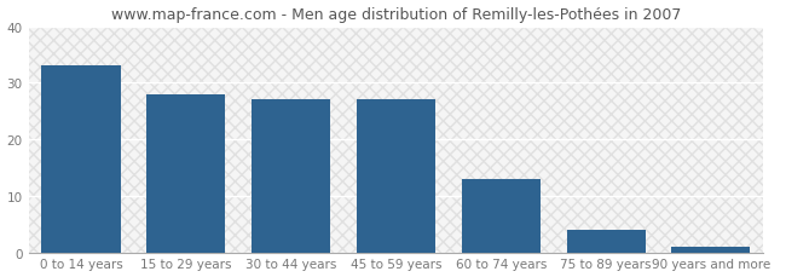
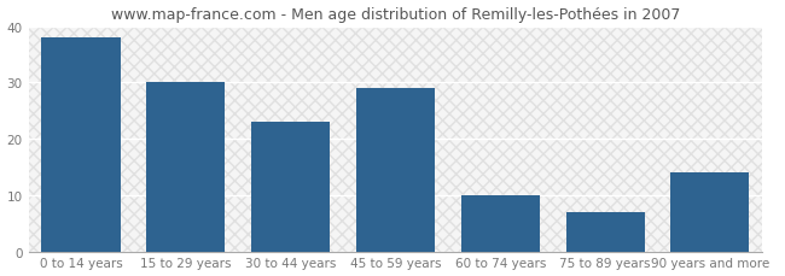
0 to 14 years: 33 -> 38
15 to 29 years: 28 -> 30
30 to 44 years: 27 -> 23
45 to 59 years: 27 -> 29
60 to 74 years: 13 -> 10
75 to 89 years: 4 -> 7
90 years and more: 1 -> 14
